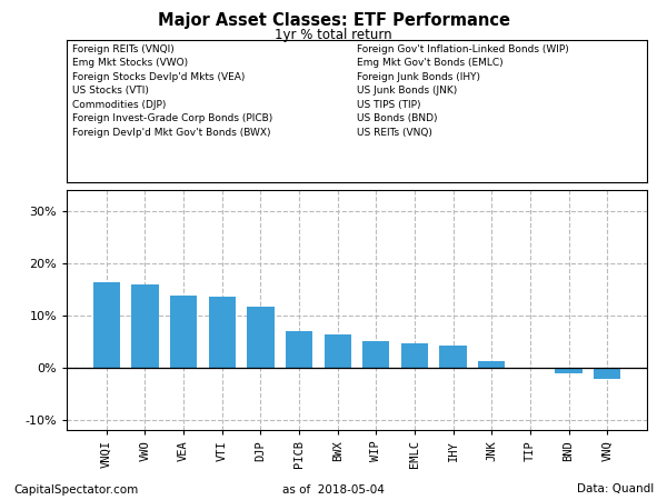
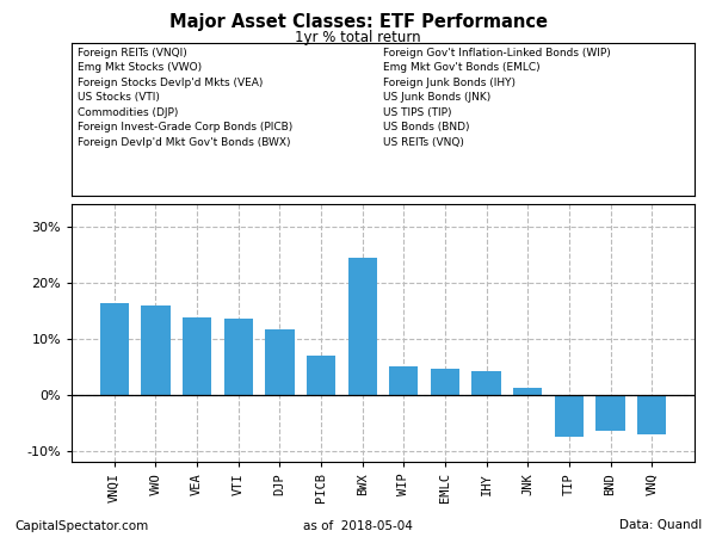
BWX: 6.3% -> 24.5%
TIP: -0.1% -> -7.5%
BND: -1.2% -> -6.5%
VNQ: -2.2% -> -7.0%
